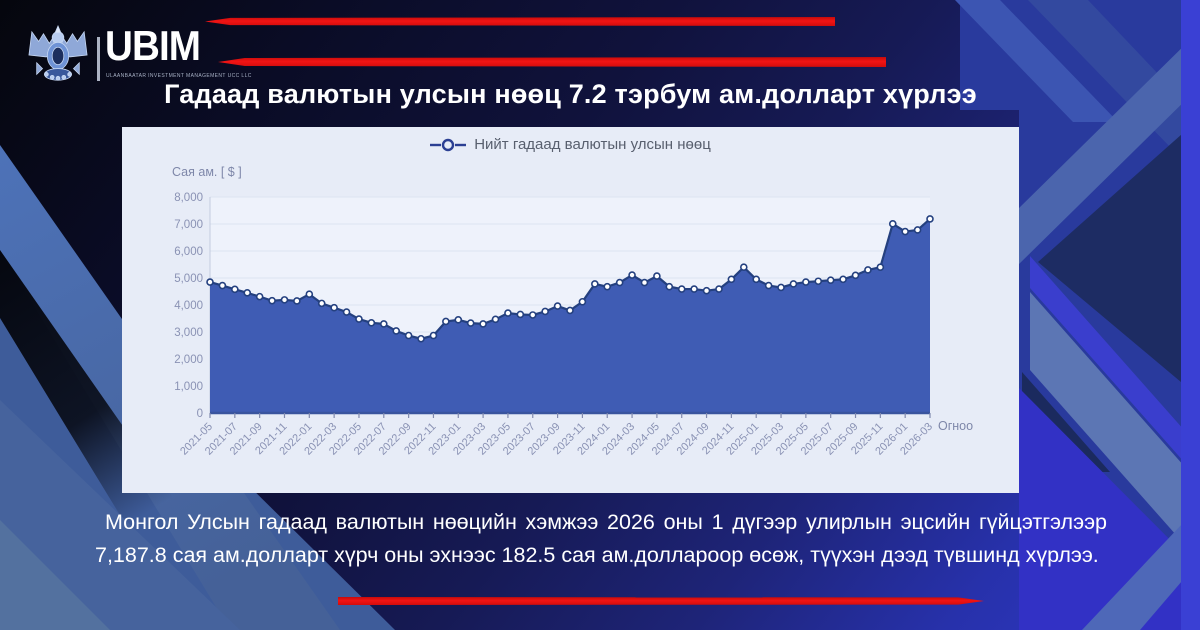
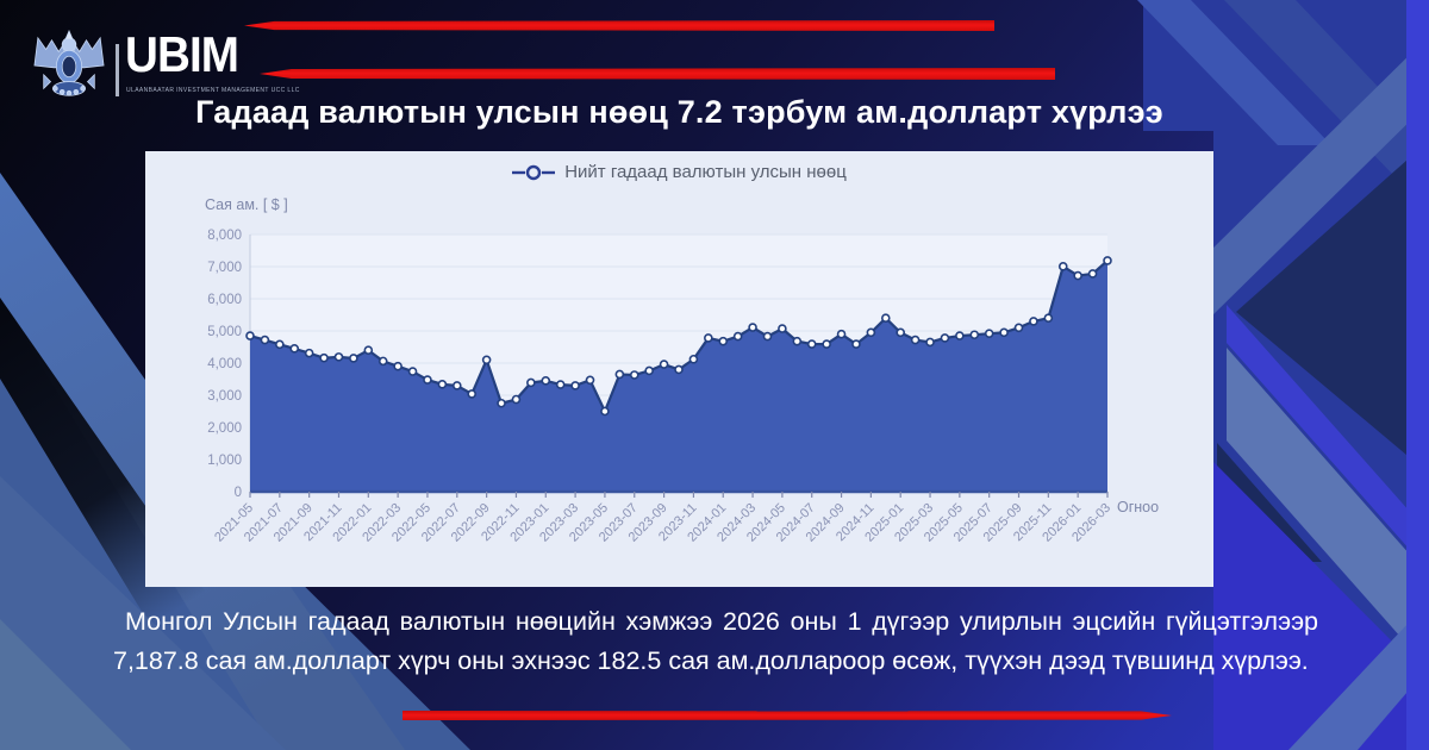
2022-09: 2900 -> 4100
2023-05: 3700 -> 2500
2024-09: 4500 -> 4900
